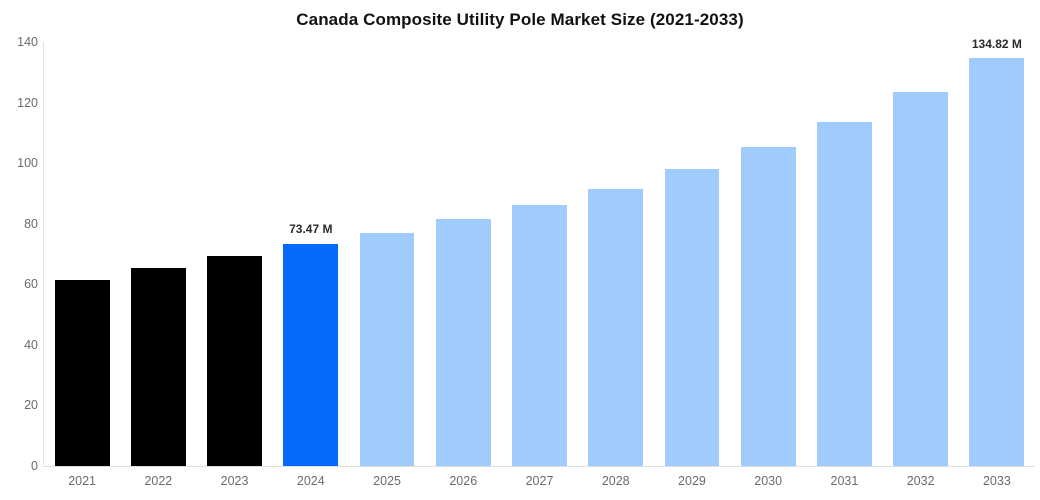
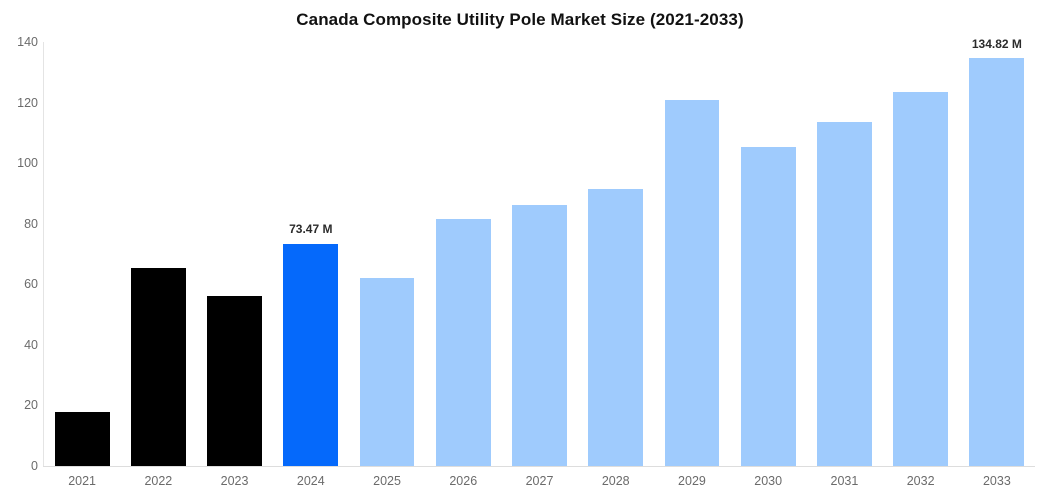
2021: 61 -> 18
2023: 69 -> 56
2025: 77 -> 62
2029: 98 -> 121
